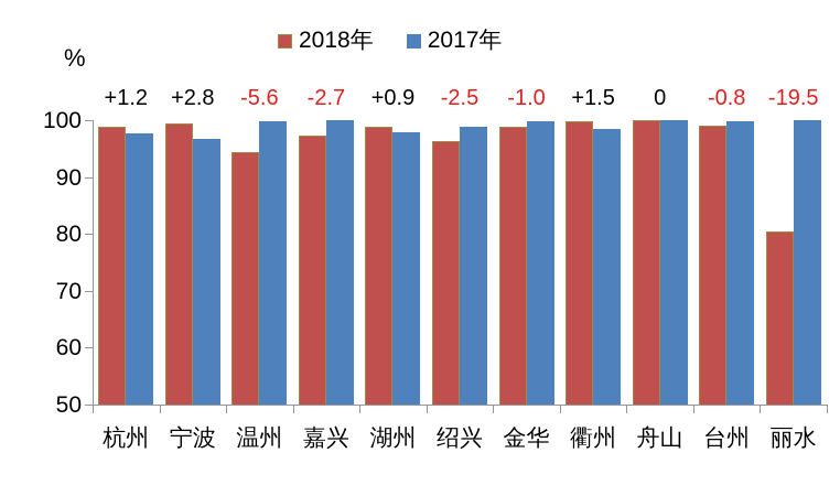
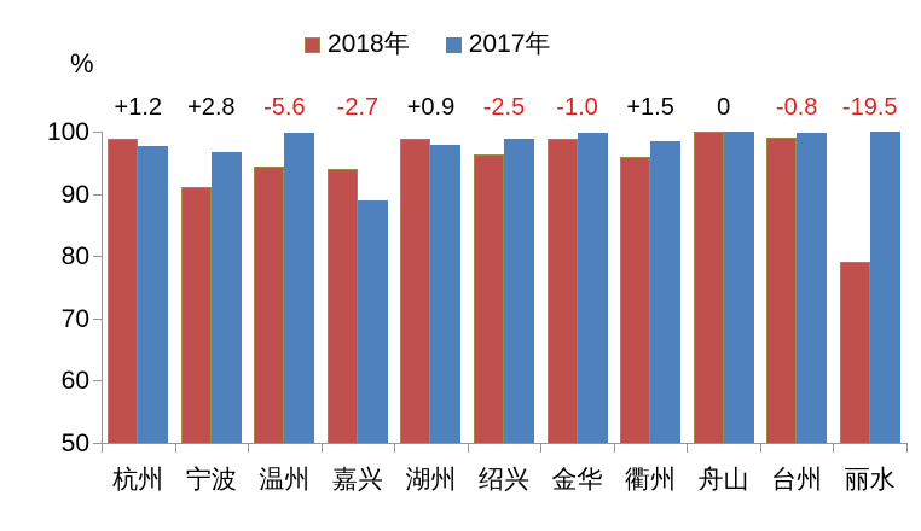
2018年/宁波: 100 -> 91
2018年/嘉兴: 97 -> 94
2017年/嘉兴: 100 -> 89
2018年/衢州: 100 -> 96
2018年/丽水: 80 -> 79
